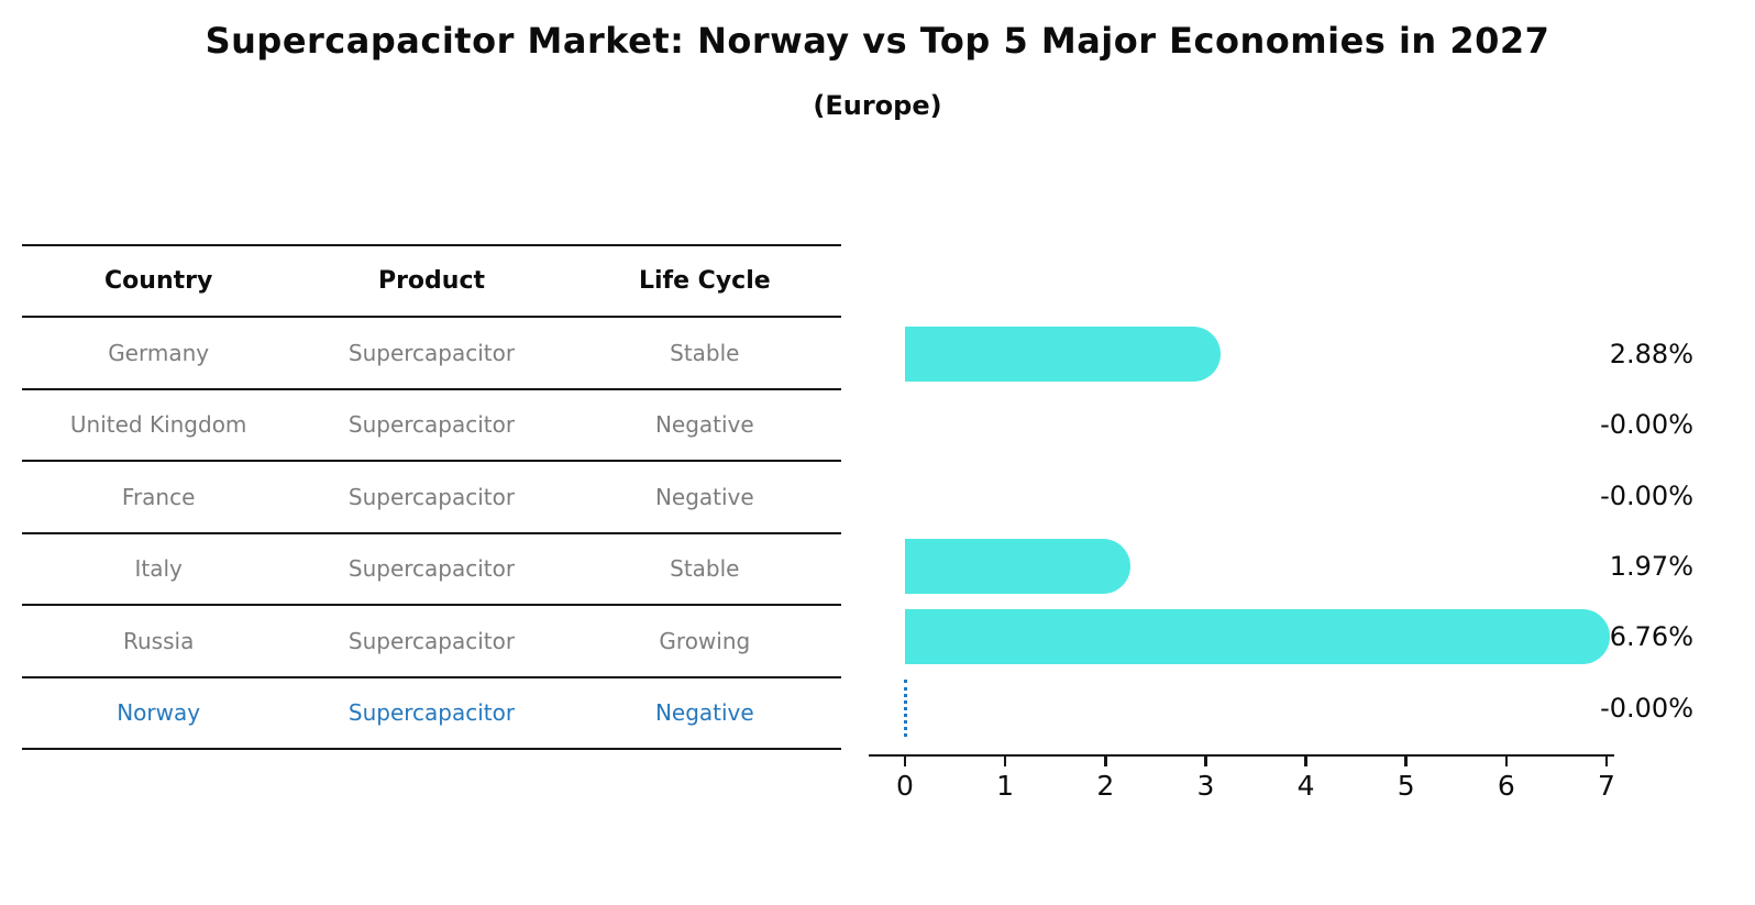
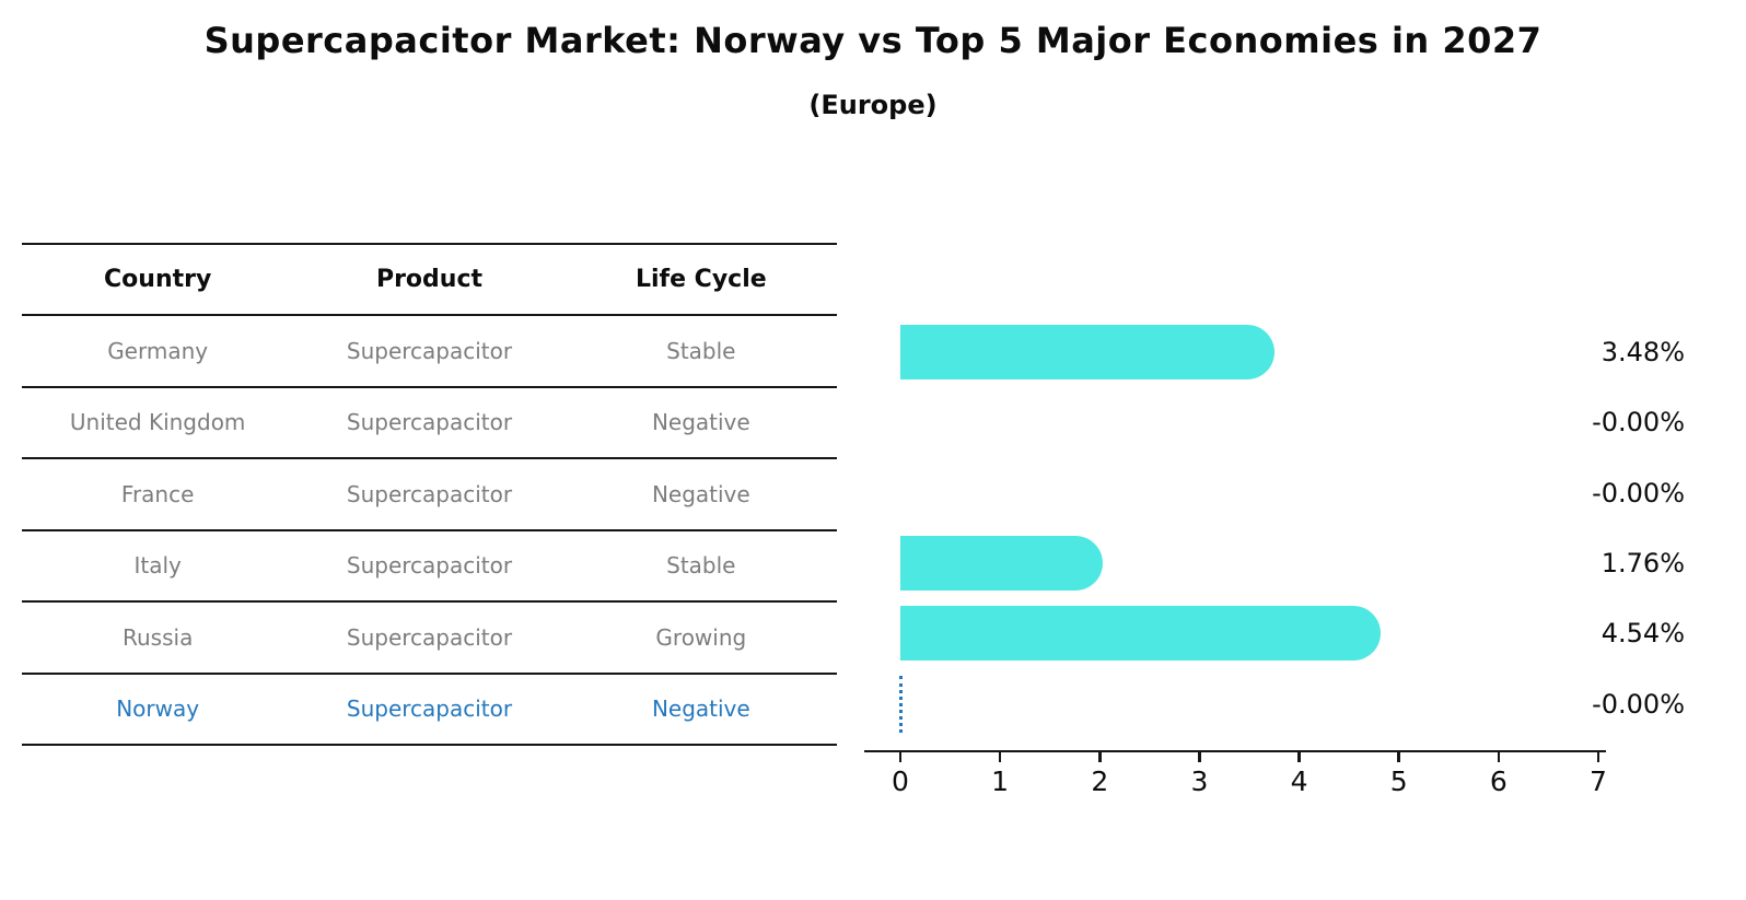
Germany: 2.88% -> 3.48%
Italy: 1.97% -> 1.76%
Russia: 6.76% -> 4.54%
